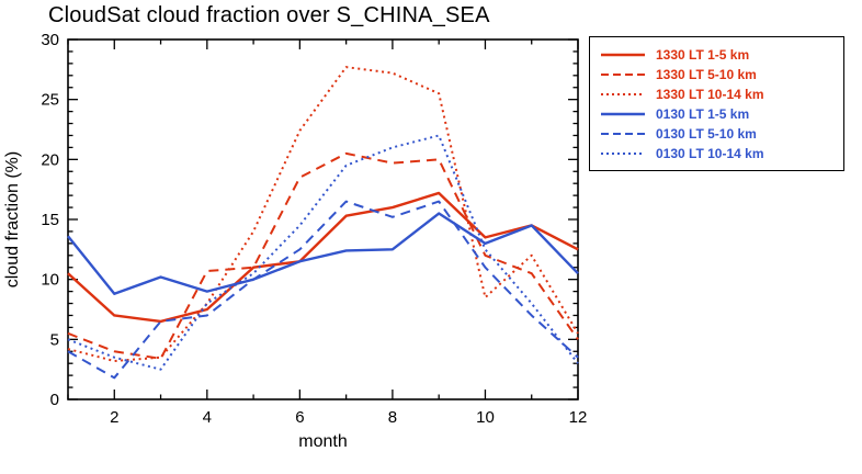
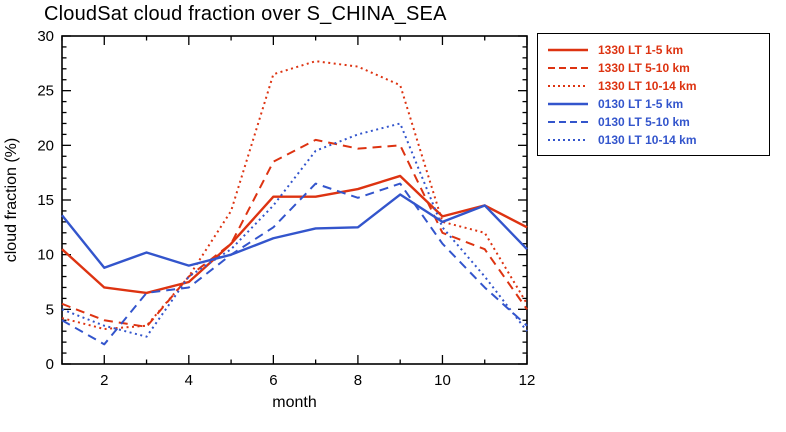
1330 LT 5-10 km/4: 10.7 -> 8.0
1330 LT 1-5 km/6: 11.5 -> 15.3
1330 LT 10-14 km/6: 22.4 -> 26.5
1330 LT 10-14 km/10: 8.5 -> 13.0
